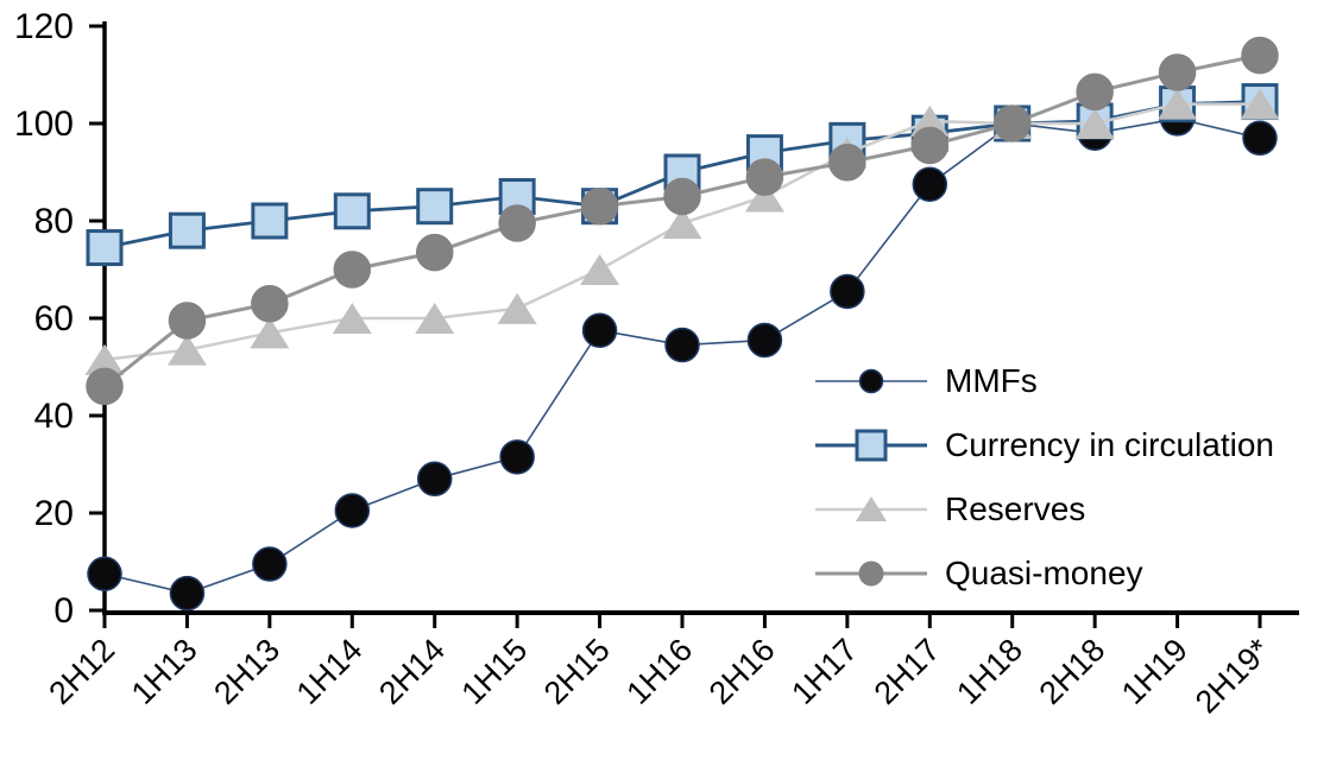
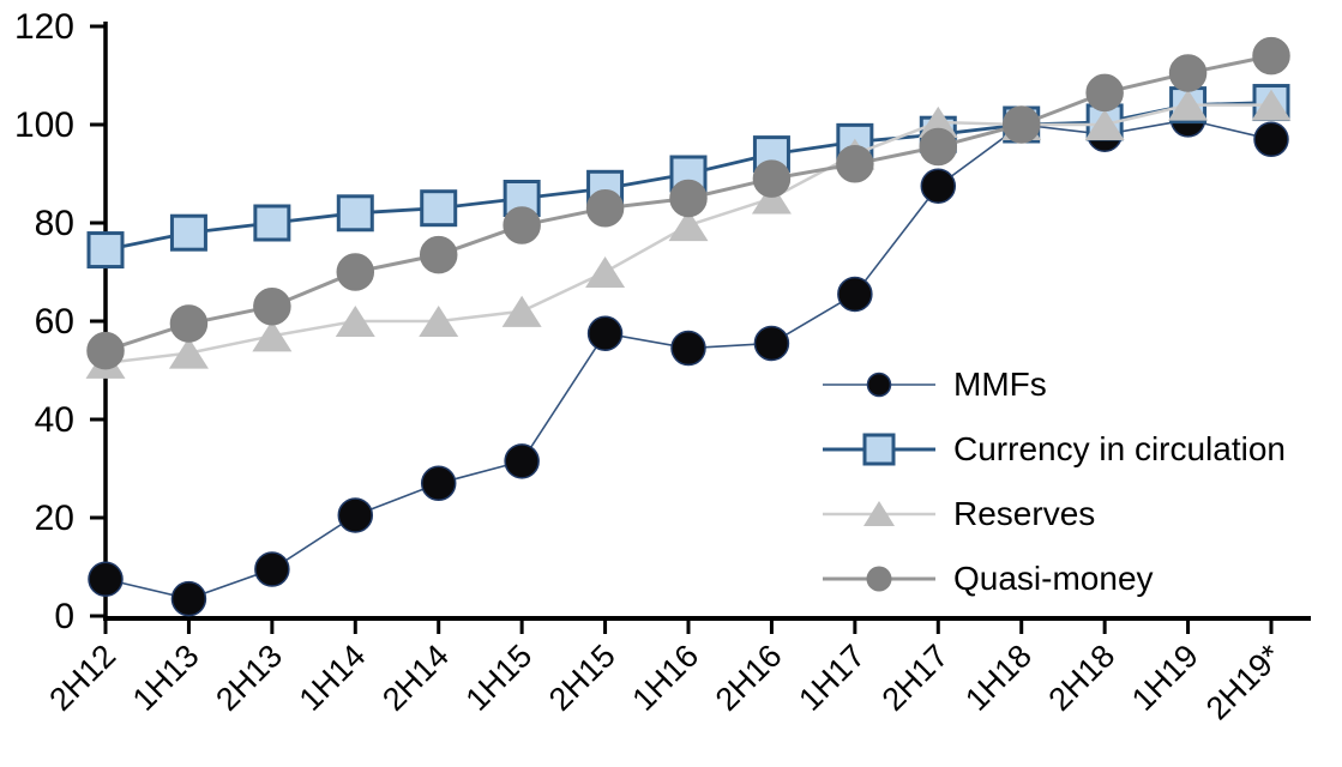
Quasi-money/2H12: 46 -> 54
Currency in circulation/2H15: 83 -> 87
